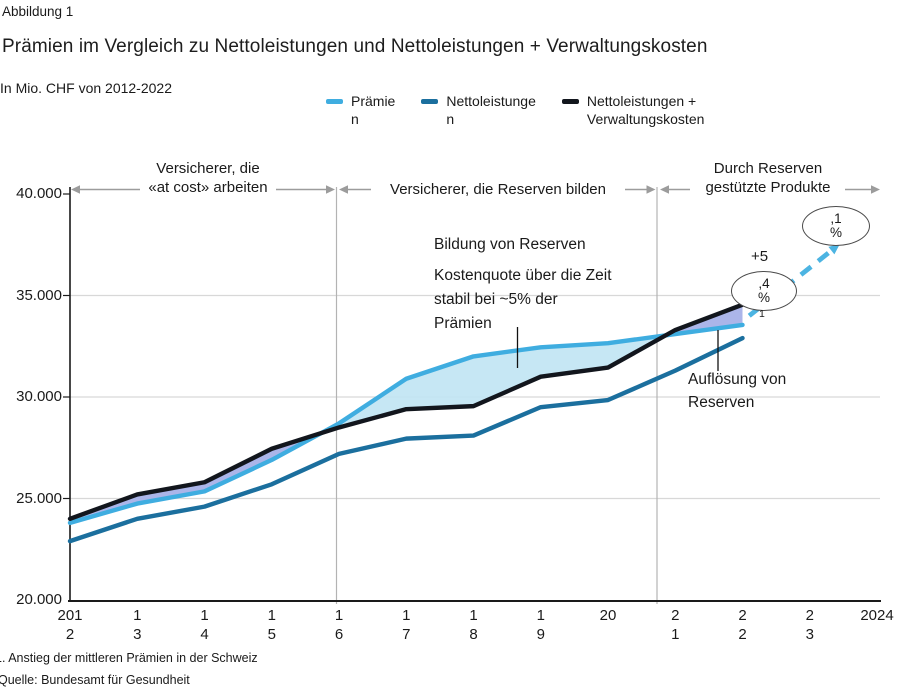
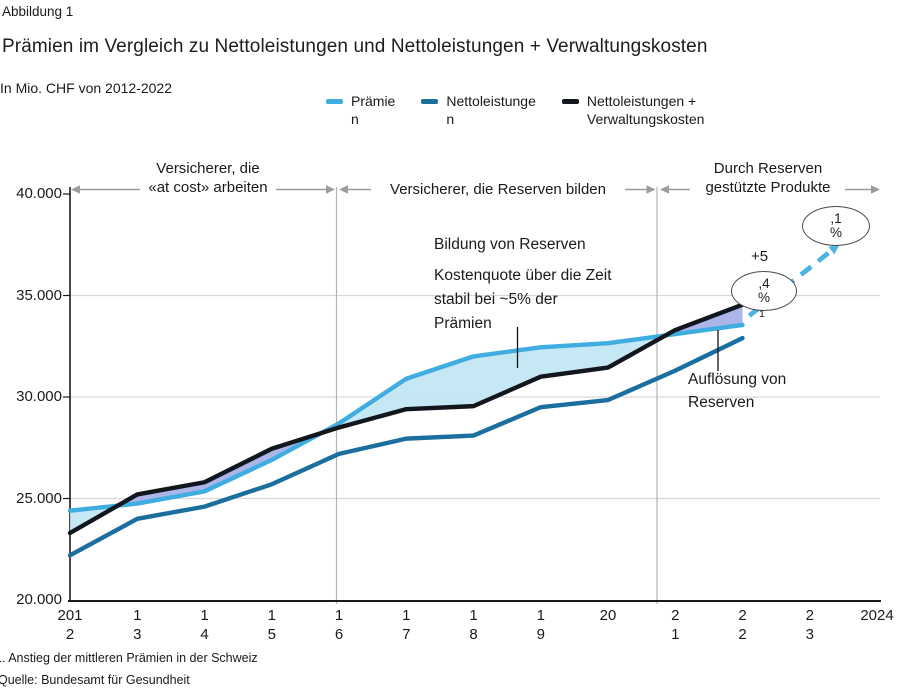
Prämien/2012: 23800 -> 24400
Nettoleistungen/2012: 22900 -> 22200
Nettoleistungen + Verwaltungskosten/2012: 24000 -> 23300
